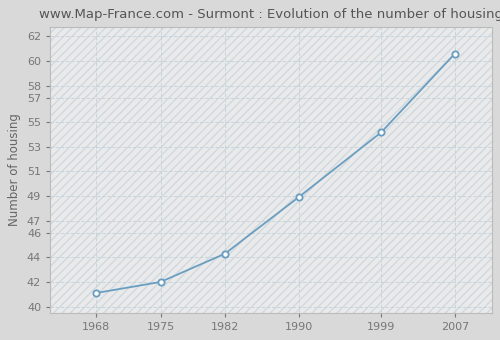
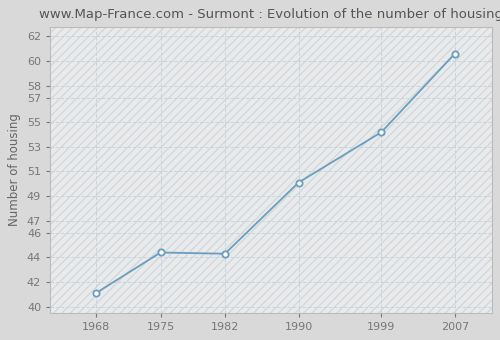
1975: 42.0 -> 44.4
1990: 48.9 -> 50.1
